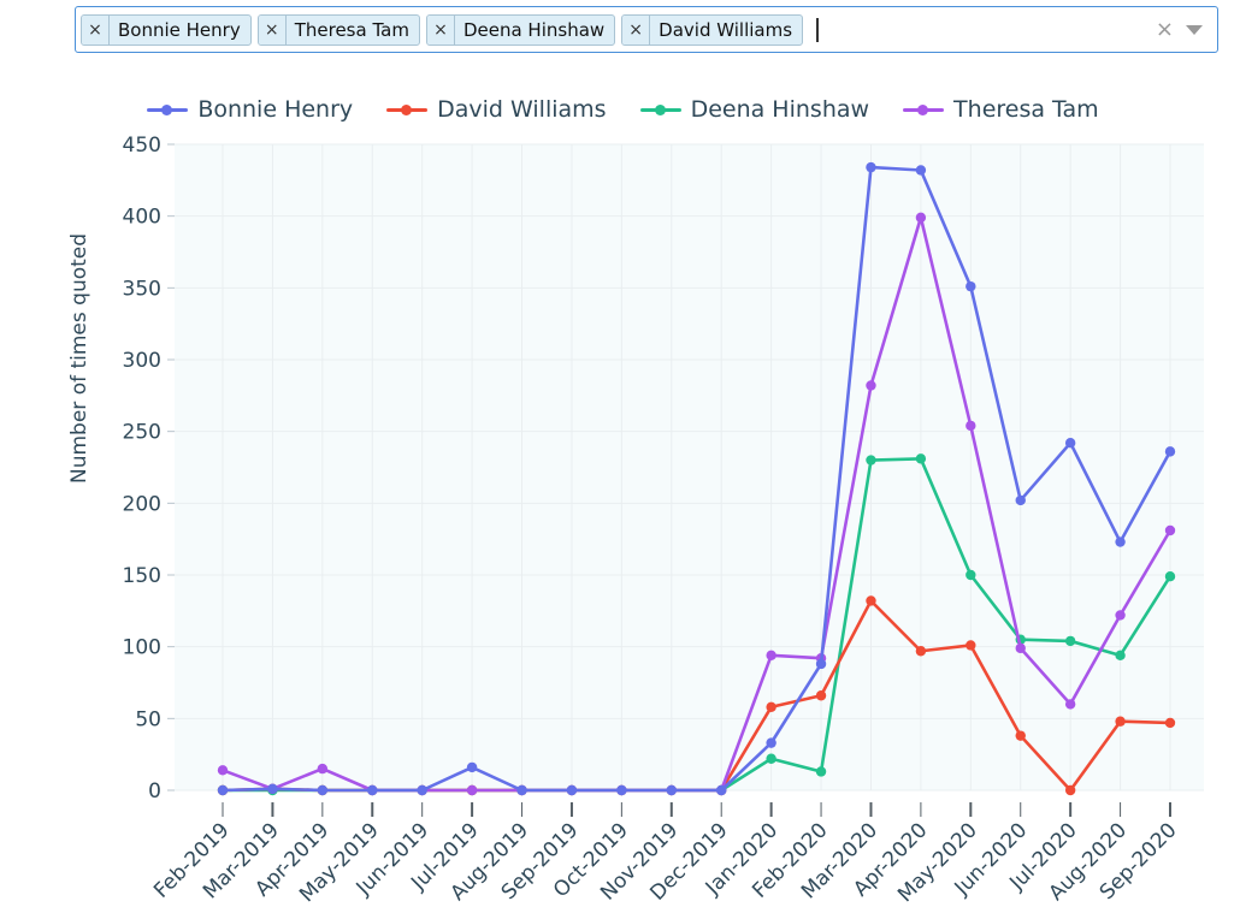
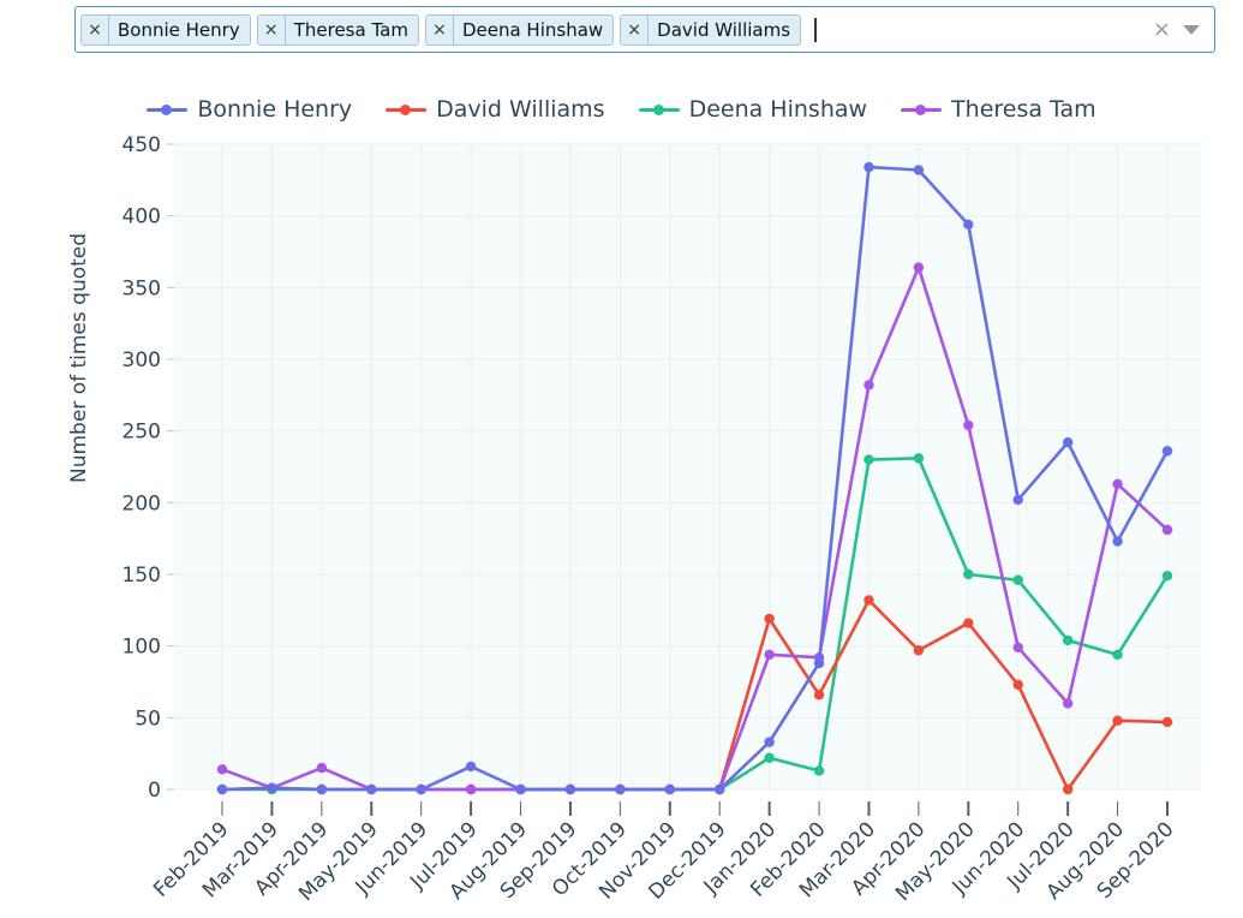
David Williams/Jan-2020: 58 -> 119
Theresa Tam/Apr-2020: 399 -> 364
Bonnie Henry/May-2020: 351 -> 394
David Williams/May-2020: 101 -> 116
David Williams/Jun-2020: 38 -> 73
Deena Hinshaw/Jun-2020: 105 -> 146
Theresa Tam/Aug-2020: 122 -> 213
